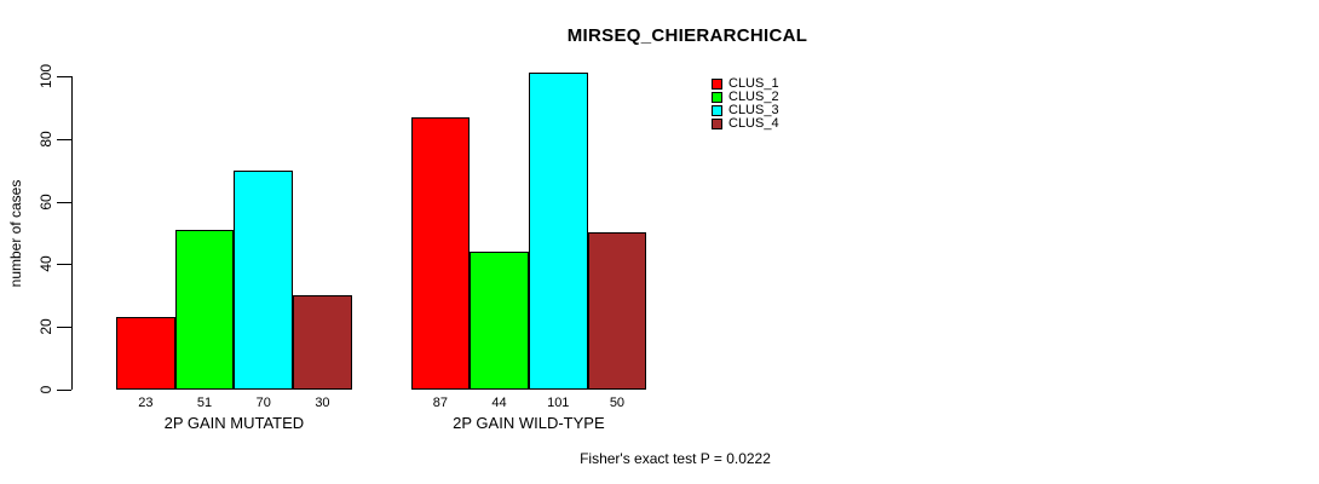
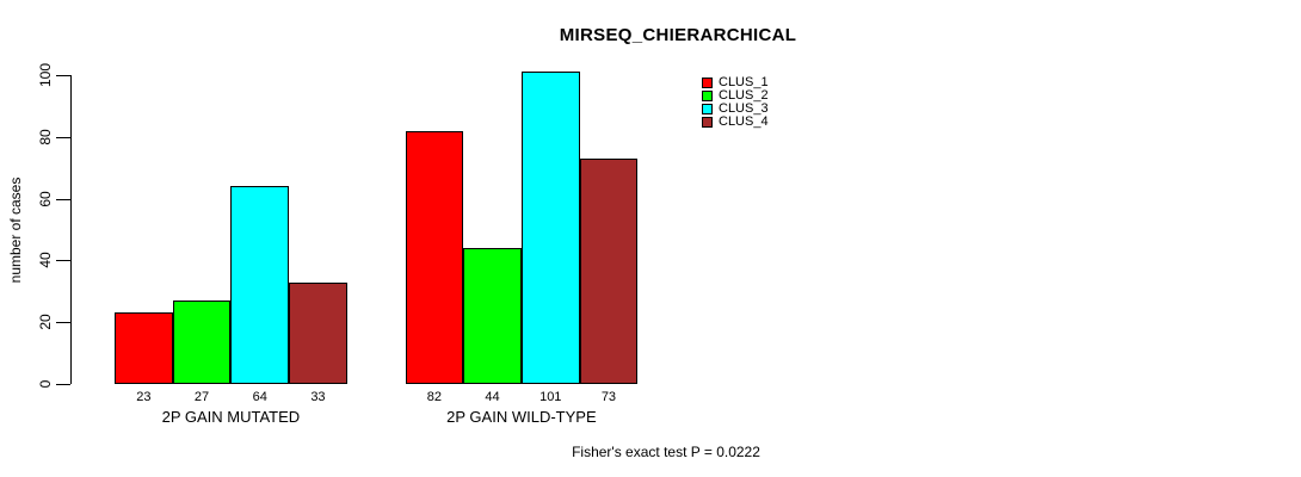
CLUS_2/2P GAIN MUTATED: 51 -> 27
CLUS_3/2P GAIN MUTATED: 70 -> 64
CLUS_4/2P GAIN MUTATED: 30 -> 33
CLUS_1/2P GAIN WILD-TYPE: 87 -> 82
CLUS_4/2P GAIN WILD-TYPE: 50 -> 73
